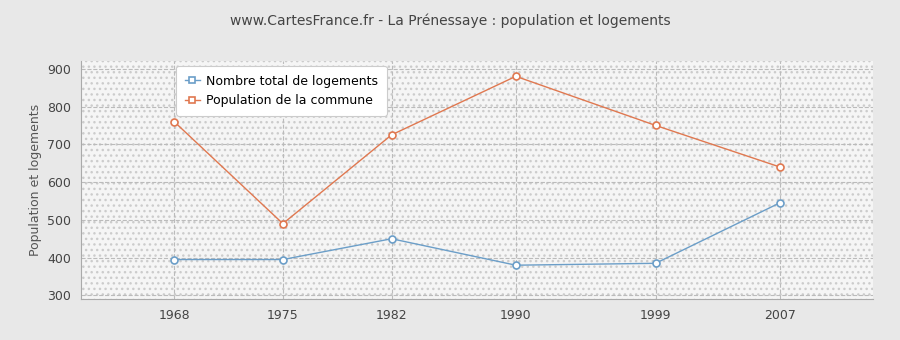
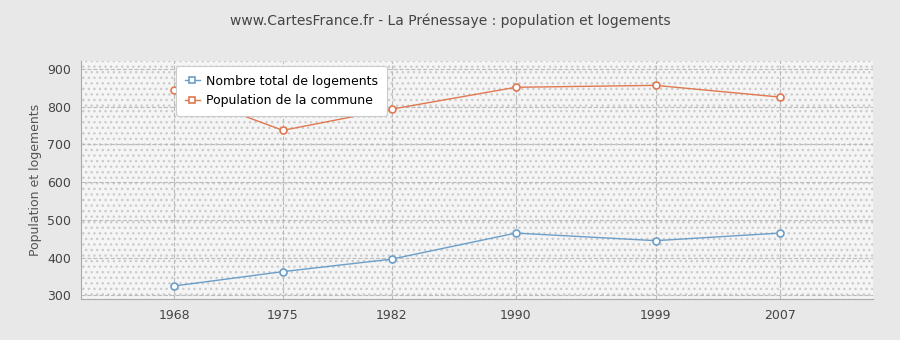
Nombre total de logements/1968: 395 -> 325
Population de la commune/1968: 760 -> 843
Nombre total de logements/1975: 395 -> 363
Population de la commune/1975: 490 -> 737
Nombre total de logements/1982: 450 -> 396
Population de la commune/1982: 725 -> 793
Nombre total de logements/1990: 380 -> 465
Population de la commune/1990: 880 -> 851
Nombre total de logements/1999: 385 -> 445
Population de la commune/1999: 750 -> 856
Nombre total de logements/2007: 545 -> 465
Population de la commune/2007: 640 -> 825
